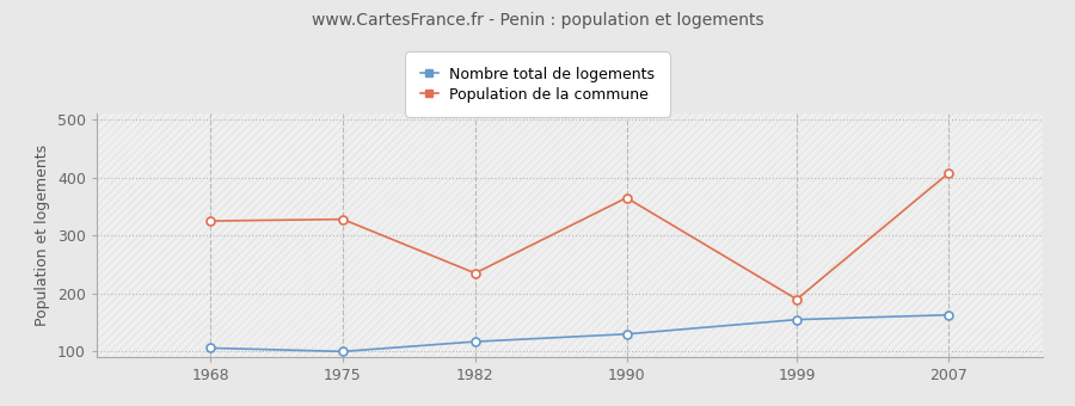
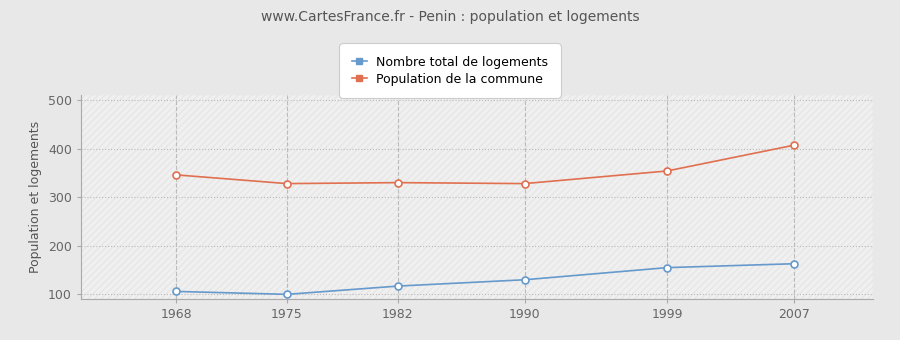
Population de la commune/1968: 325 -> 346
Population de la commune/1982: 235 -> 330
Population de la commune/1990: 365 -> 328
Population de la commune/1999: 190 -> 354
